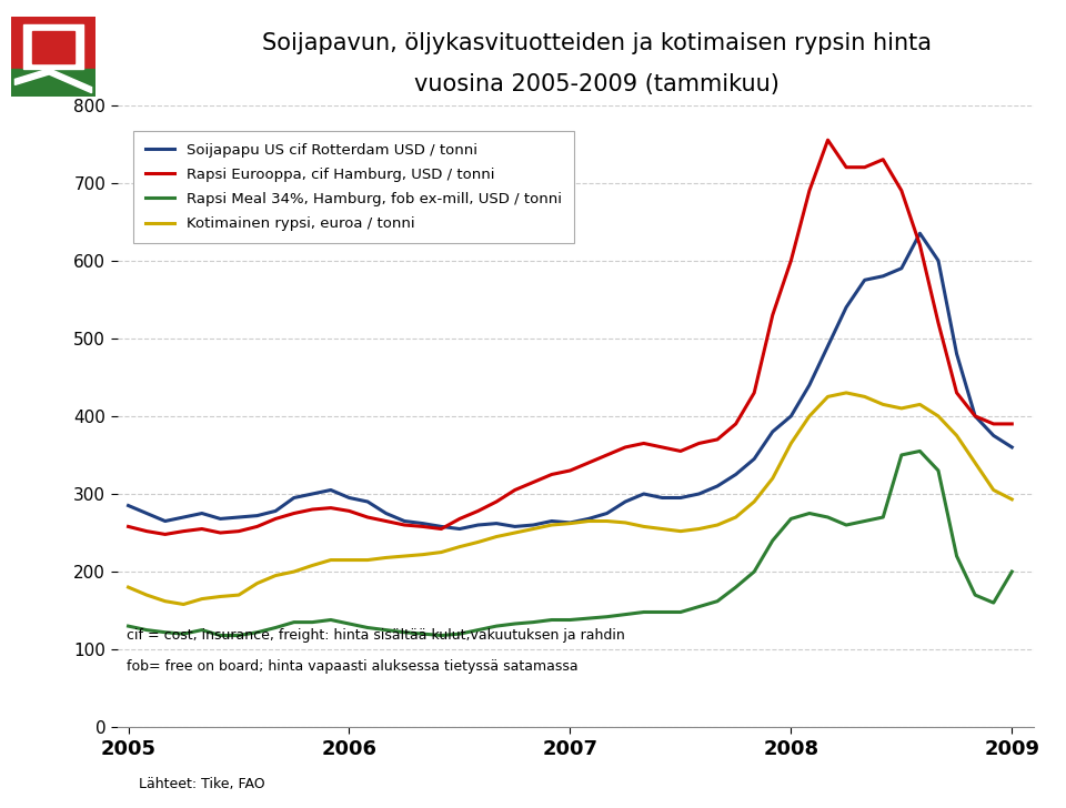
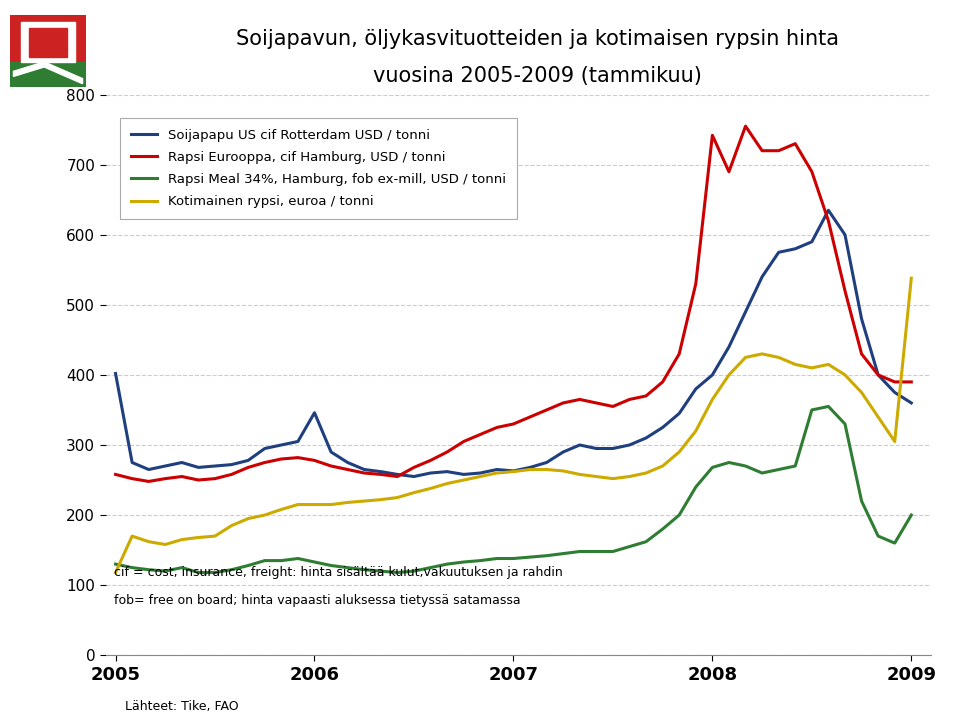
Soijapapu US cif Rotterdam USD / tonni/2005: 285 -> 402
Kotimainen rypsi, euroa / tonni/2005: 180 -> 118
Soijapapu US cif Rotterdam USD / tonni/2006: 295 -> 346
Rapsi Eurooppa, cif Hamburg, USD / tonni/2008: 600 -> 742
Kotimainen rypsi, euroa / tonni/2009: 293 -> 538
